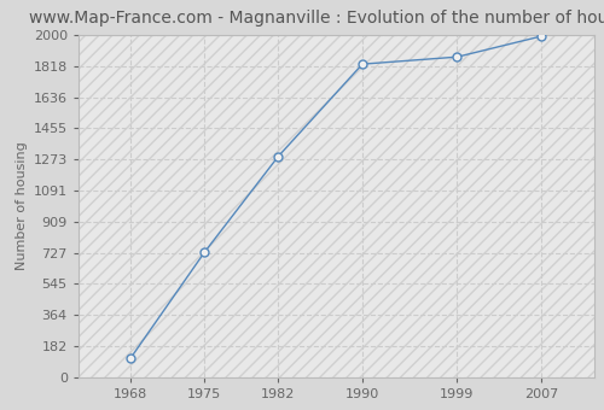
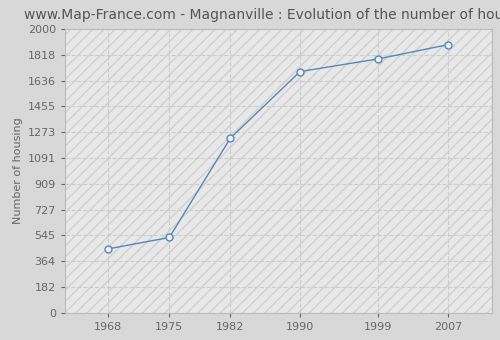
1968: 110 -> 450
1975: 730 -> 530
1982: 1290 -> 1230
1990: 1830 -> 1700
1999: 1870 -> 1790
2007: 1990 -> 1890
